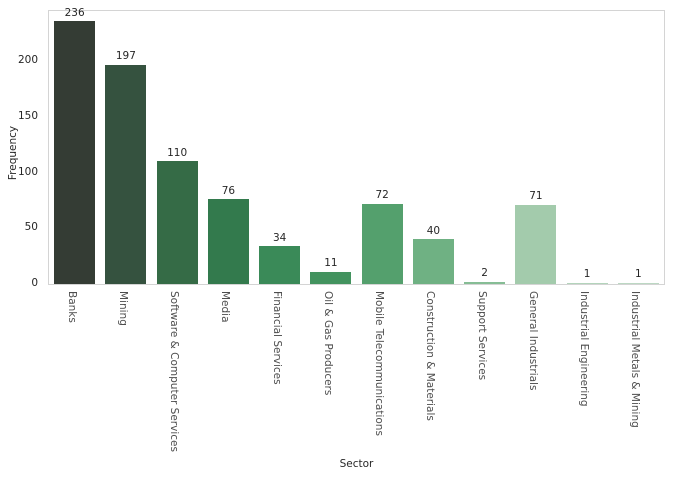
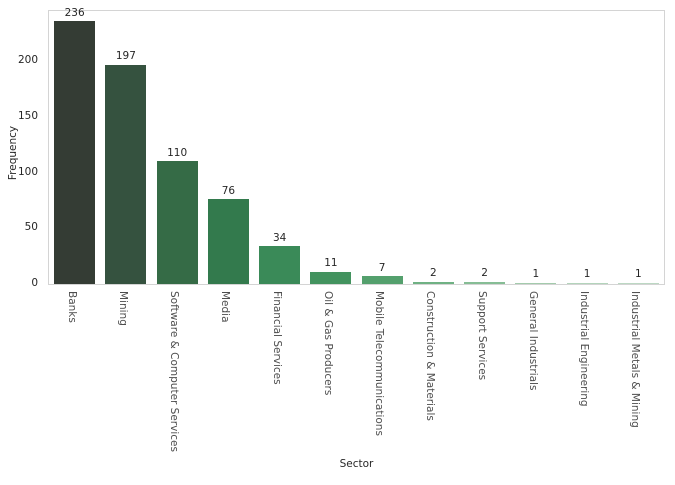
Mobile Telecommunications: 72 -> 7
Construction & Materials: 40 -> 2
General Industrials: 71 -> 1
